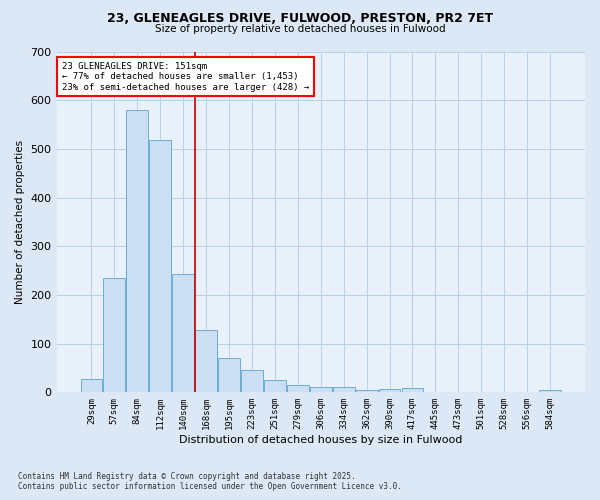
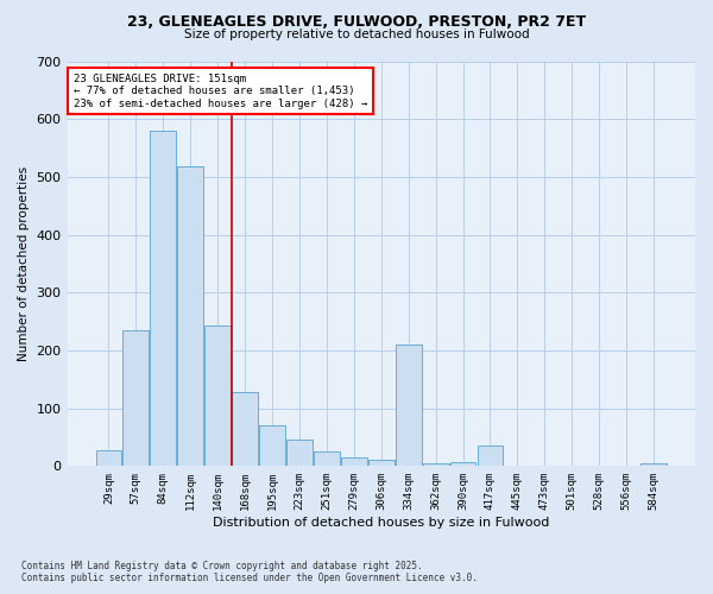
334sqm: 11 -> 210
417sqm: 8 -> 35
